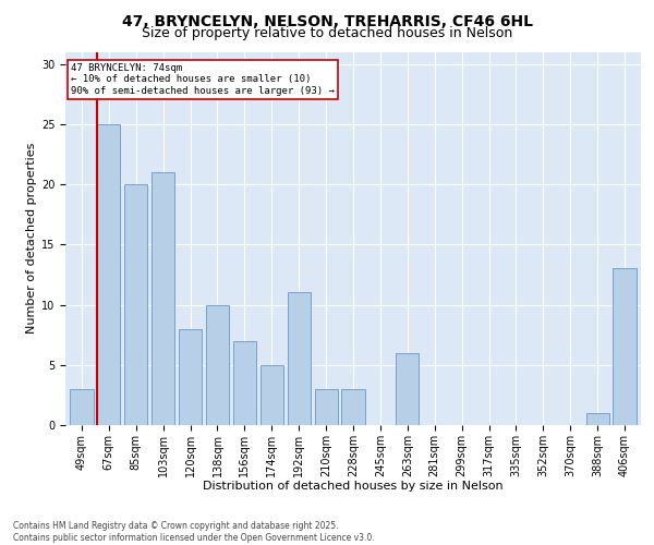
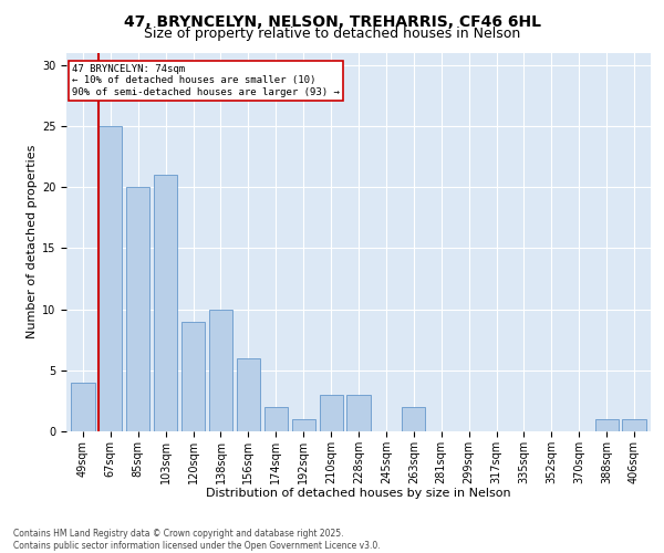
49sqm: 3 -> 4
120sqm: 8 -> 9
156sqm: 7 -> 6
174sqm: 5 -> 2
192sqm: 11 -> 1
263sqm: 6 -> 2
406sqm: 13 -> 1
